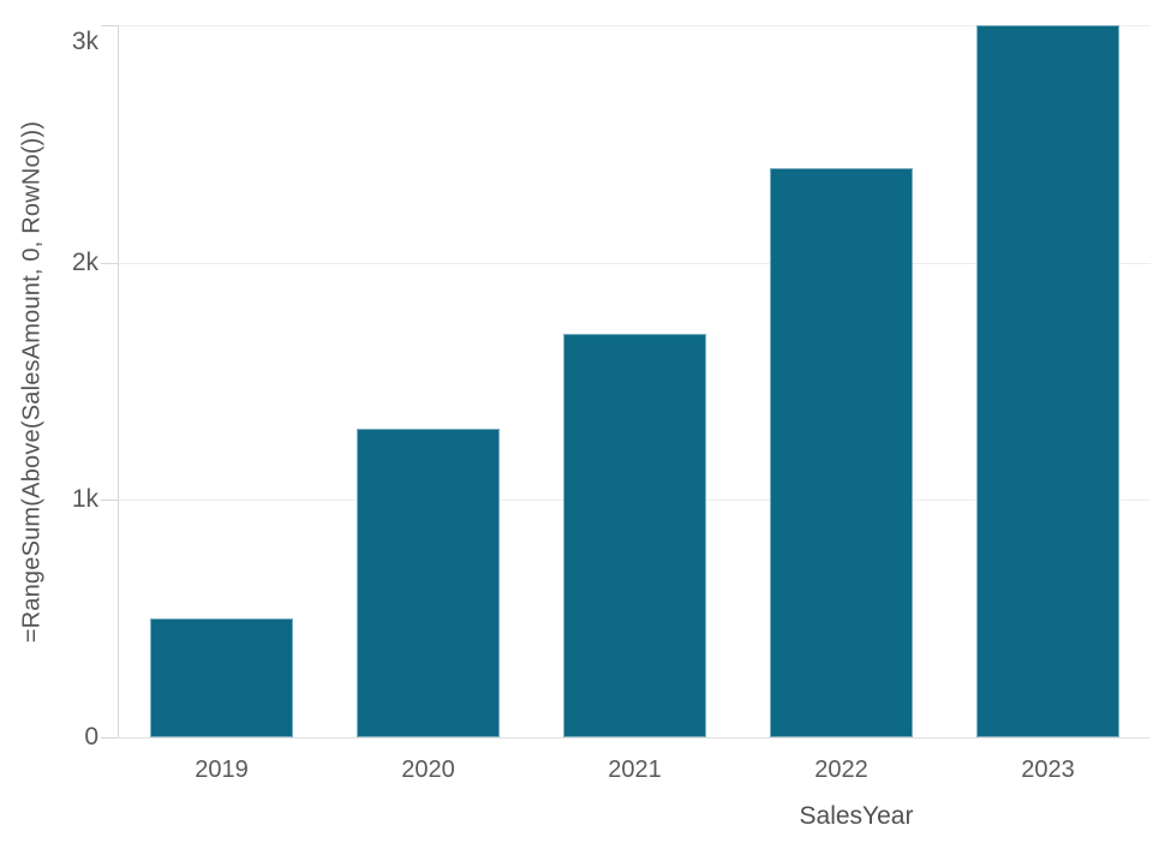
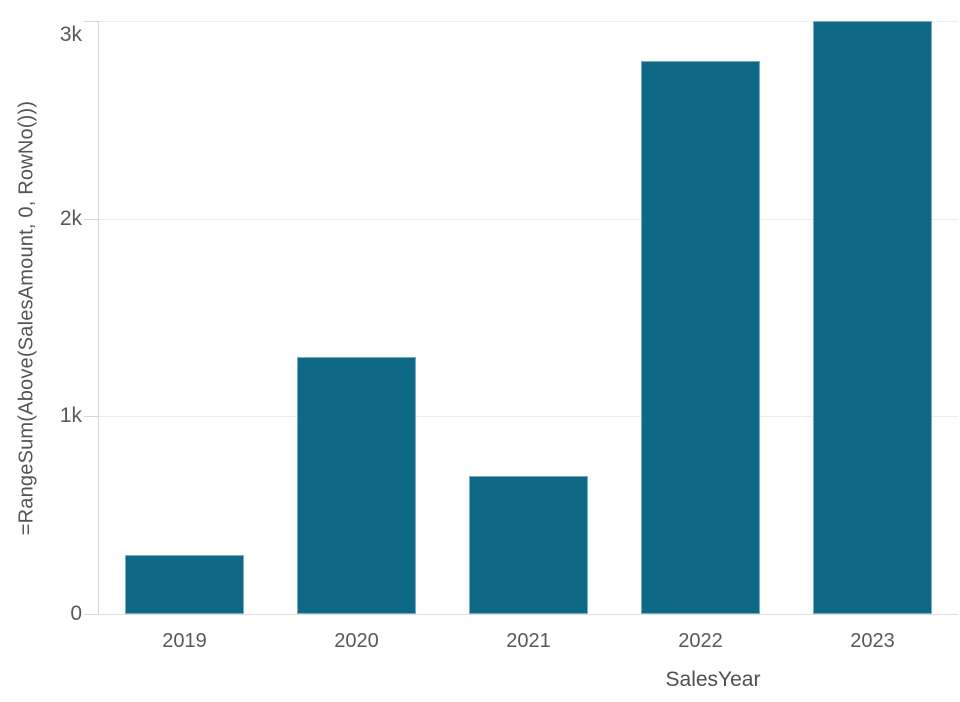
2019: 0.5k -> 0.3k
2021: 1.7k -> 0.7k
2022: 2.4k -> 2.8k
